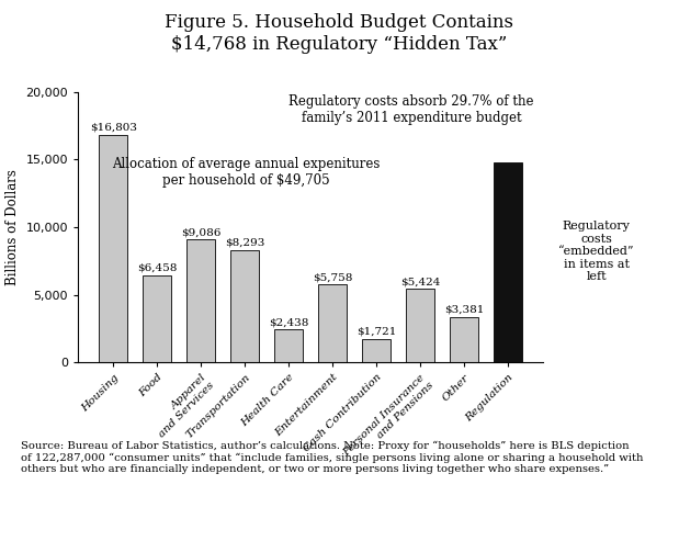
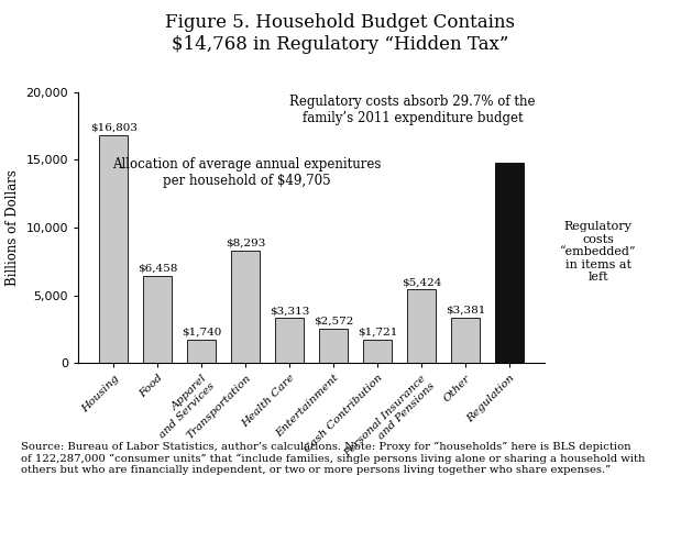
Apparel and Services: $9,086 -> $1,740
Health Care: $2,438 -> $3,313
Entertainment: $5,758 -> $2,572
